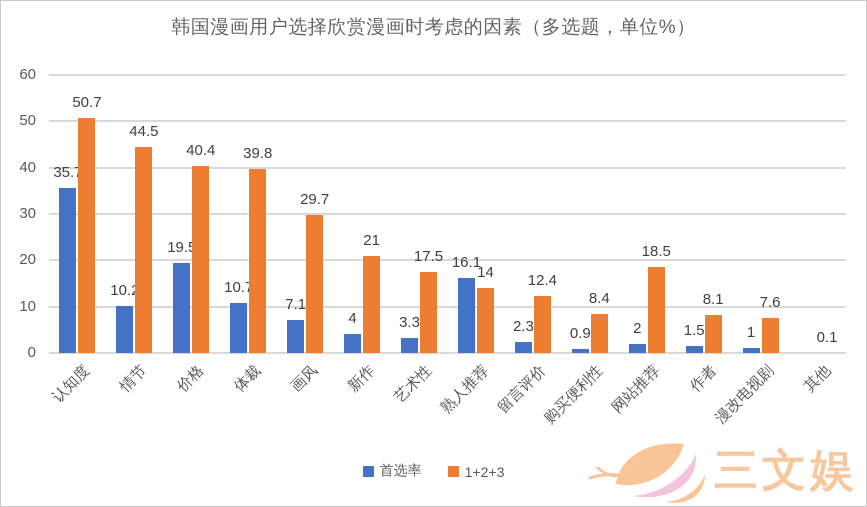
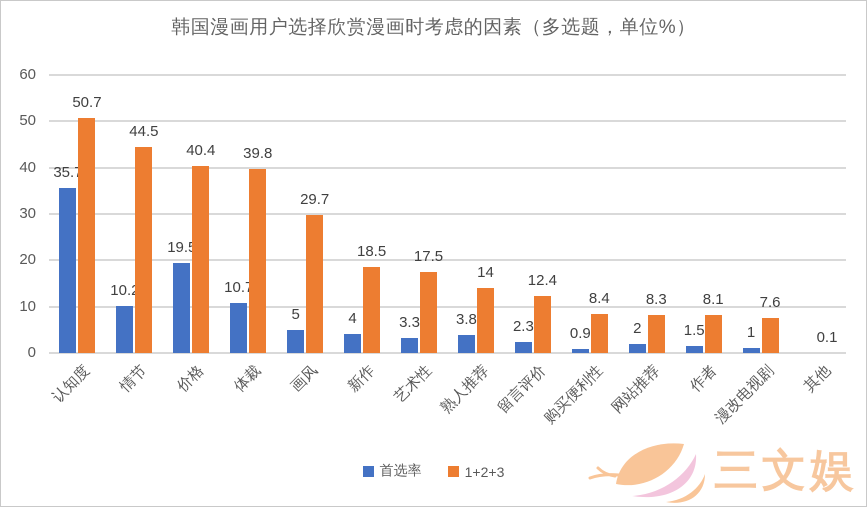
首选率/画风: 7.1 -> 5
1+2+3/新作: 21 -> 18.5
首选率/熟人推荐: 16.1 -> 3.8
1+2+3/网站推荐: 18.5 -> 8.3
